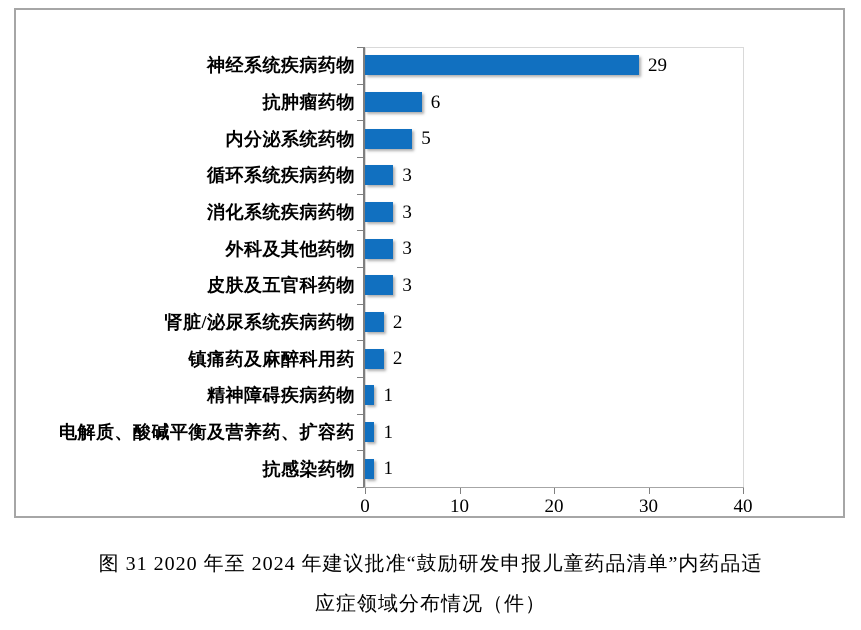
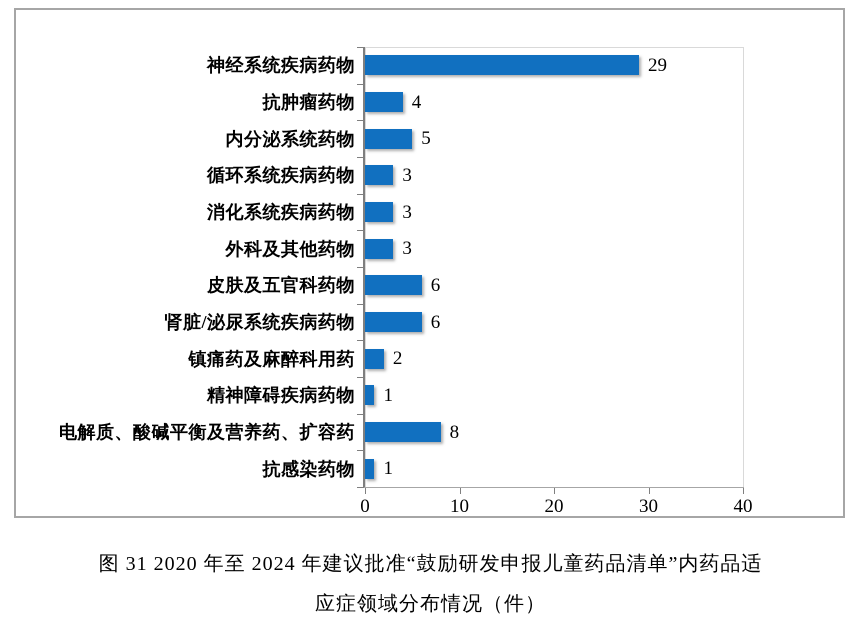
抗肿瘤药物: 6 -> 4
皮肤及五官科药物: 3 -> 6
肾脏/泌尿系统疾病药物: 2 -> 6
电解质、酸碱平衡及营养药、扩容药: 1 -> 8
